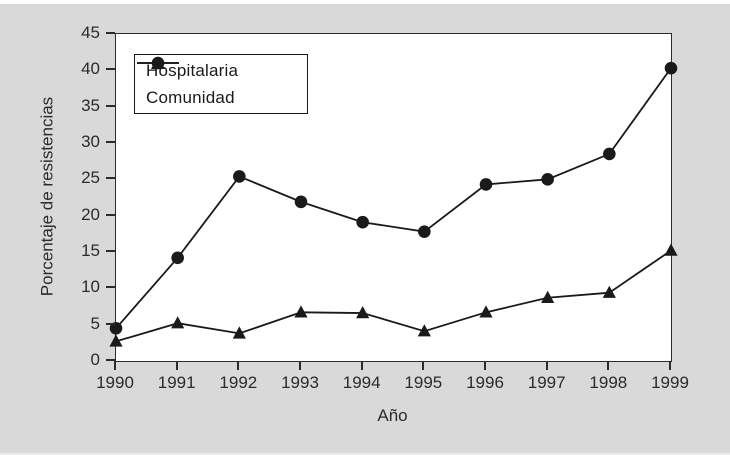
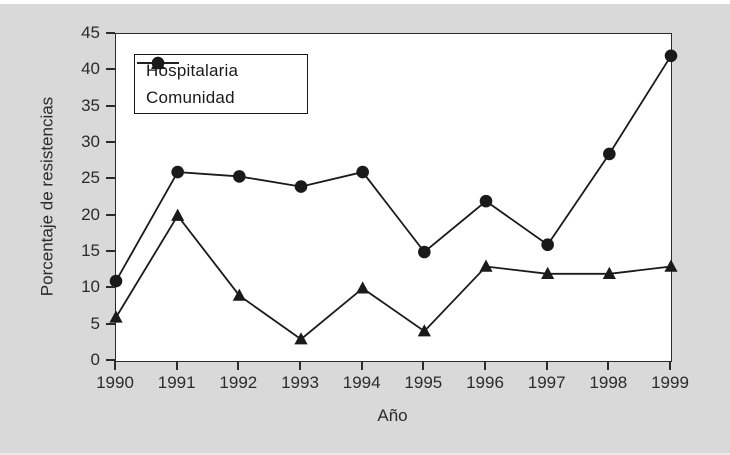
Hospitalaria/1990: 4 -> 11
Comunidad/1990: 3 -> 6
Hospitalaria/1991: 14 -> 26
Comunidad/1991: 5 -> 20
Comunidad/1992: 4 -> 9
Hospitalaria/1993: 22 -> 24
Comunidad/1993: 7 -> 3
Hospitalaria/1994: 19 -> 26
Comunidad/1994: 7 -> 10
Hospitalaria/1995: 18 -> 15
Hospitalaria/1996: 24 -> 22
Comunidad/1996: 7 -> 13
Hospitalaria/1997: 25 -> 16
Comunidad/1997: 9 -> 12
Comunidad/1998: 9 -> 12
Hospitalaria/1999: 40 -> 42
Comunidad/1999: 15 -> 13
